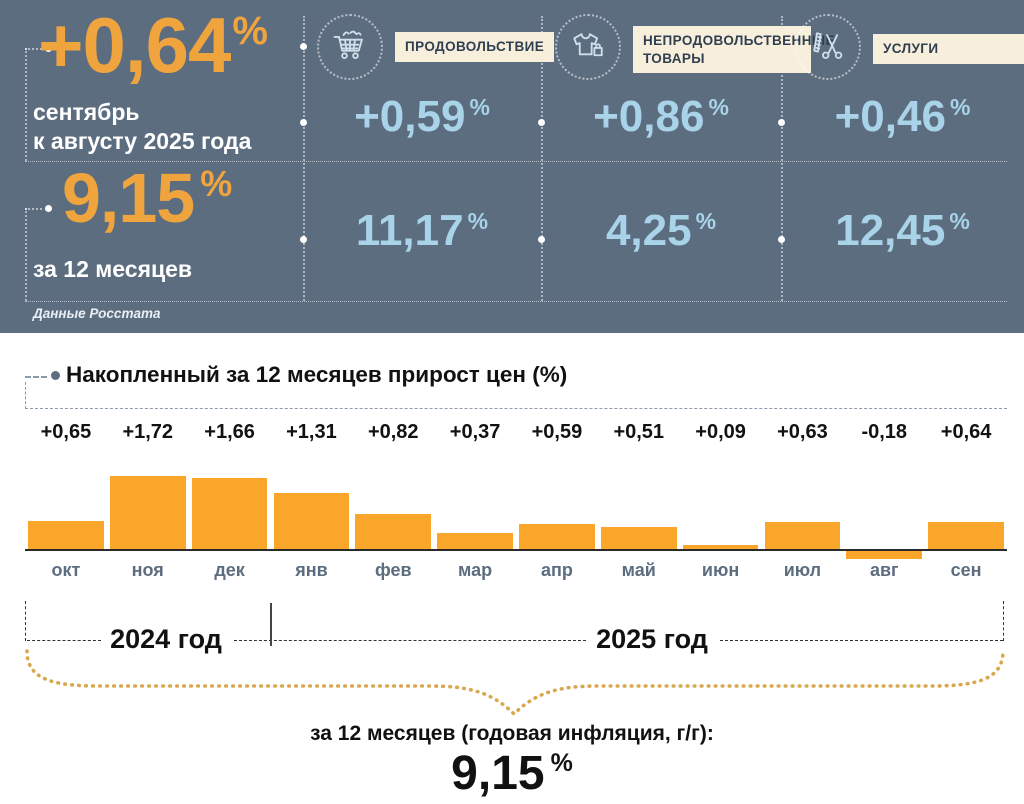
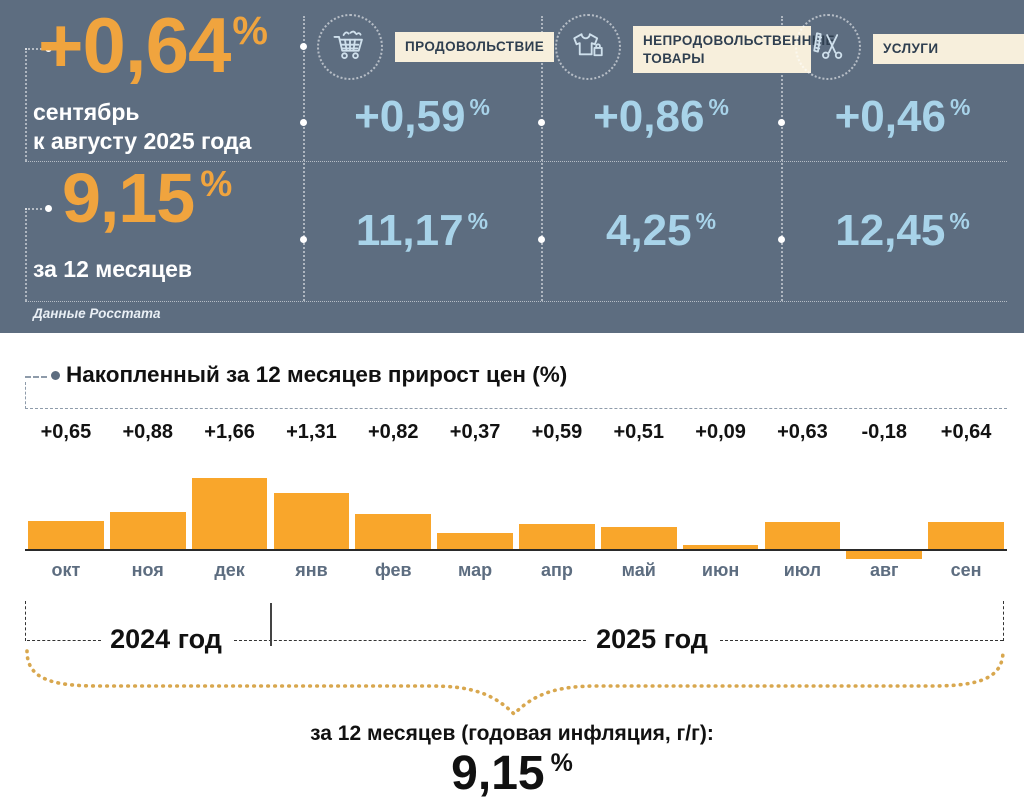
ноя: +1,72 -> +0,88
